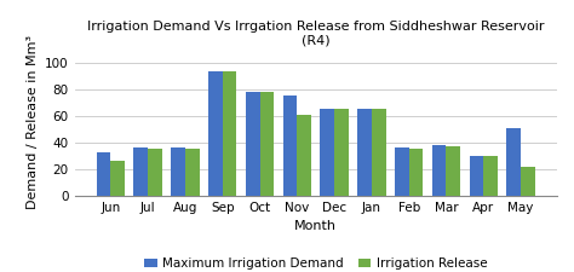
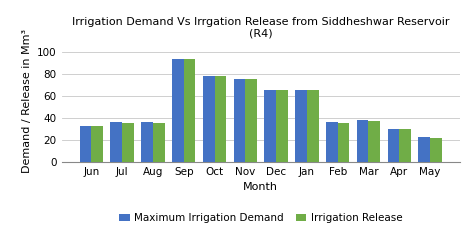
Irrigation Release/Jun: 26 -> 33
Irrigation Release/Nov: 61 -> 75
Maximum Irrigation Demand/May: 51 -> 23
